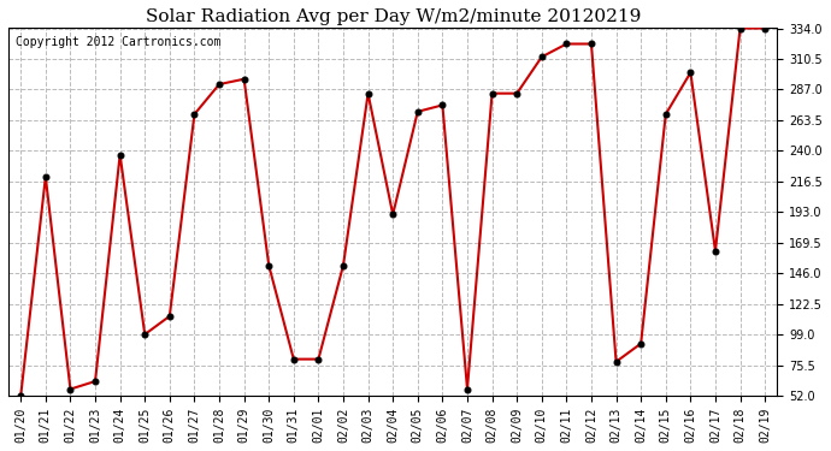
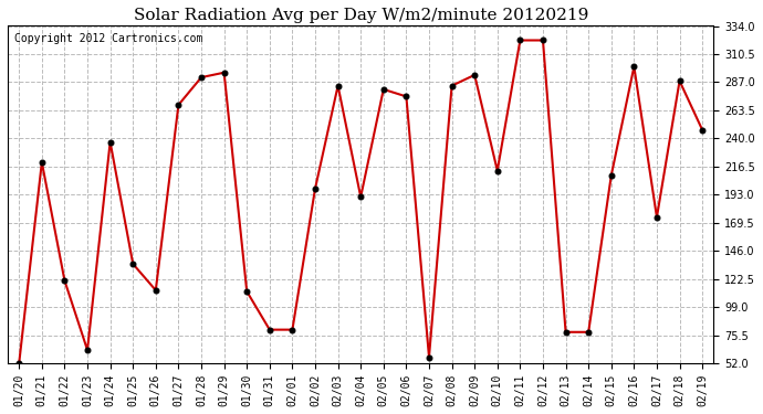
01/22: 57 -> 121
01/25: 99 -> 135
01/30: 152 -> 112
02/02: 152 -> 198
02/05: 270 -> 281
02/09: 284 -> 293
02/10: 312 -> 213
02/14: 92 -> 78
02/15: 268 -> 209
02/17: 163 -> 174
02/18: 334 -> 288
02/19: 334 -> 247
